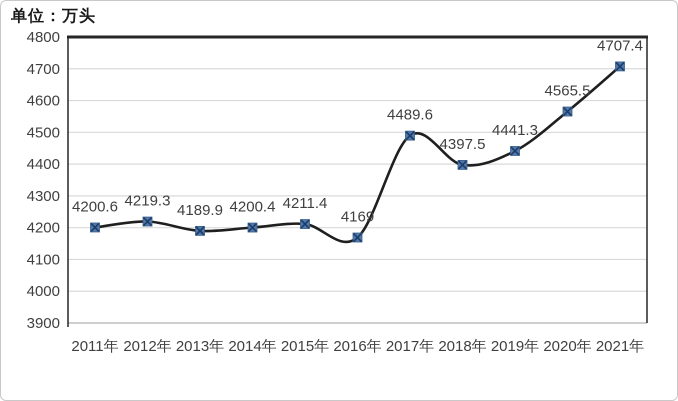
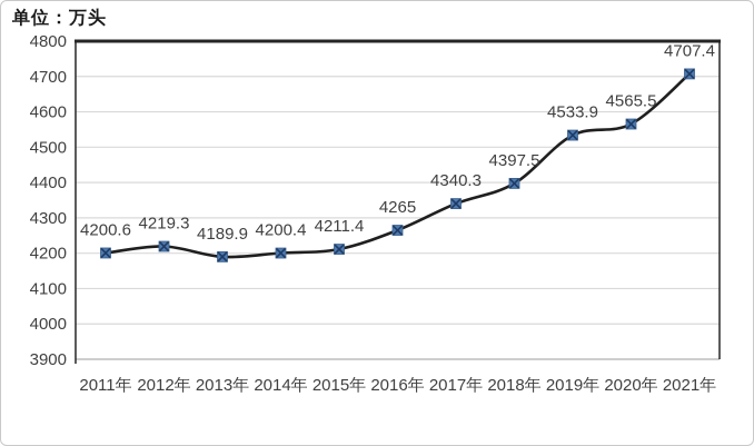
2016年: 4169 -> 4265
2017年: 4489.6 -> 4340.3
2019年: 4441.3 -> 4533.9
